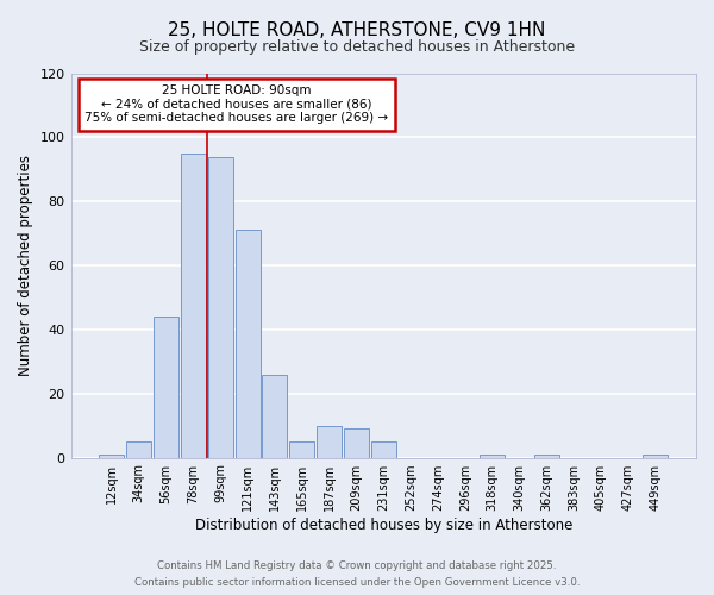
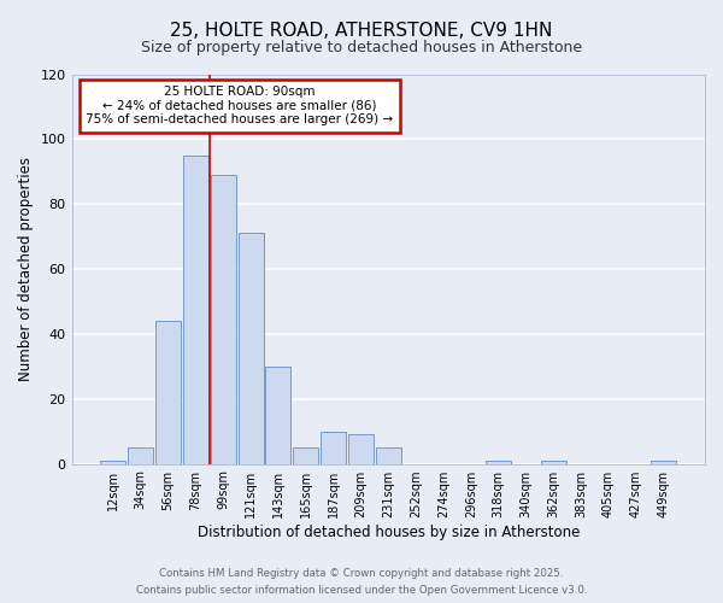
99sqm: 94 -> 89
143sqm: 26 -> 30
